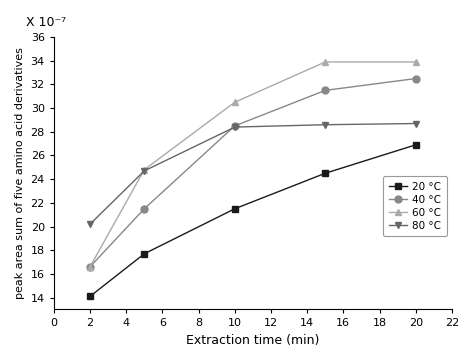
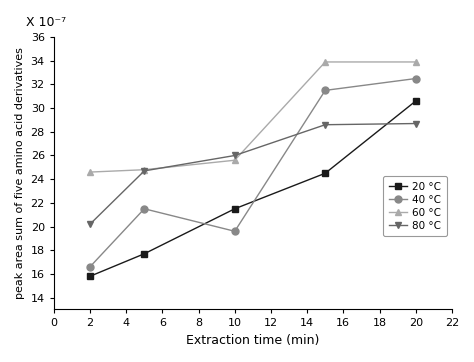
20 °C/2: 14.1 -> 15.8
60 °C/2: 16.6 -> 24.6
40 °C/10: 28.5 -> 19.6
60 °C/10: 30.5 -> 25.6
80 °C/10: 28.4 -> 26.0
20 °C/20: 26.9 -> 30.6
